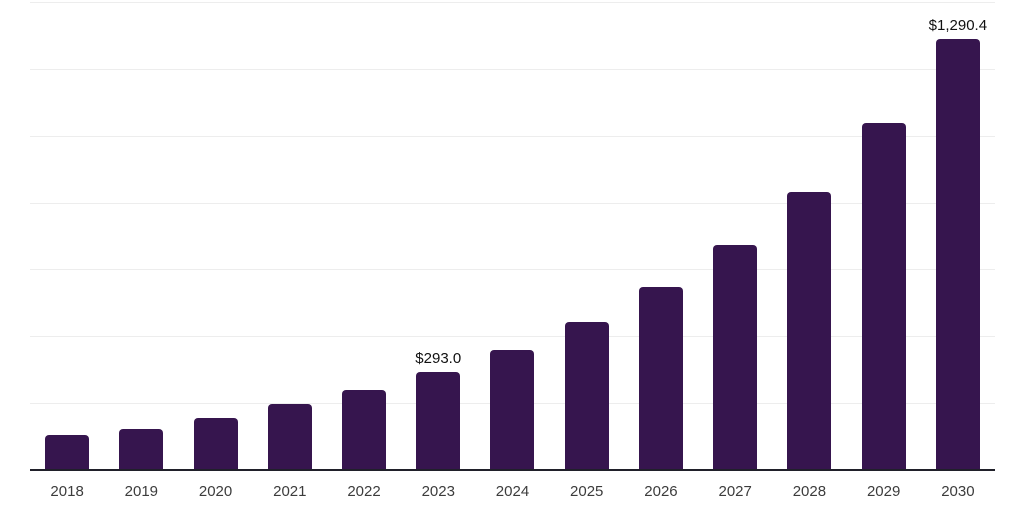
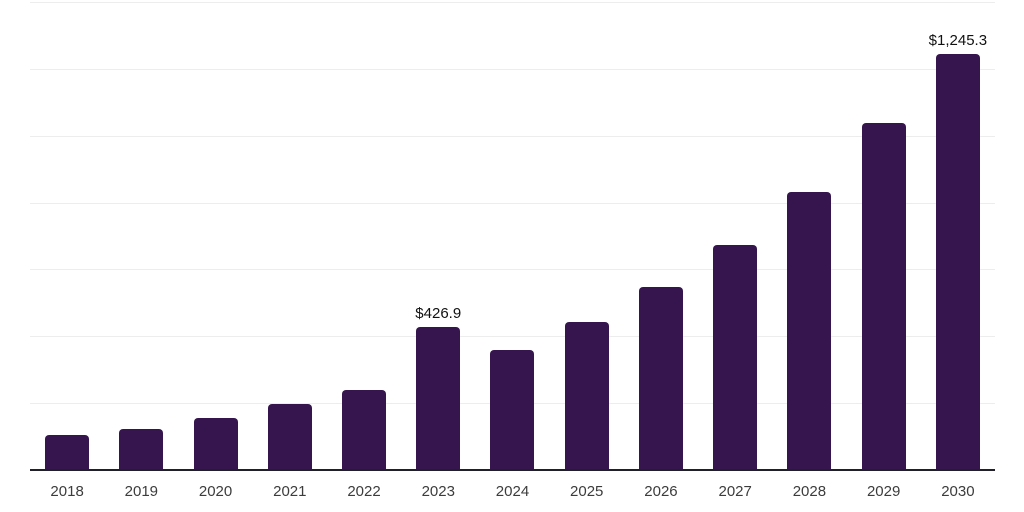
2023: $293.0 -> $426.9
2030: $1,290.4 -> $1,245.3
